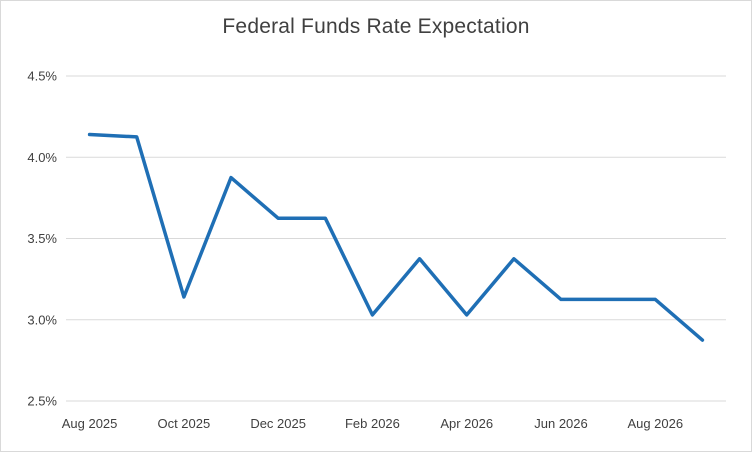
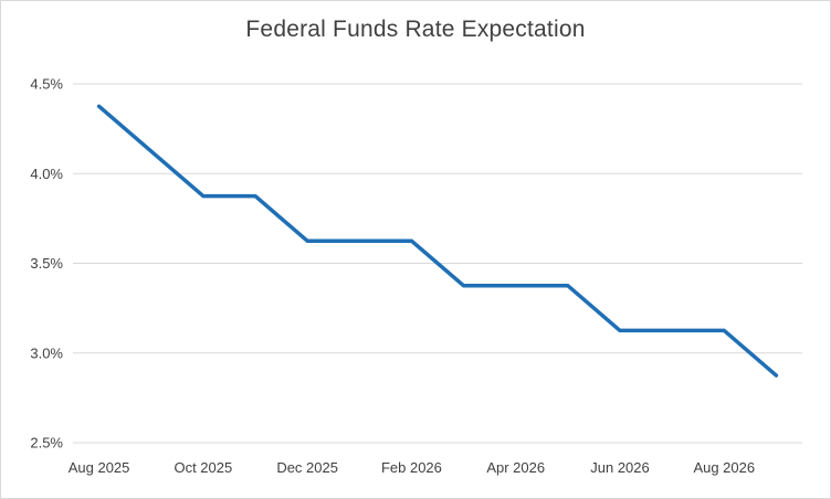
Aug 2025: 4.14% -> 4.38%
Oct 2025: 3.14% -> 3.88%
Feb 2026: 3.03% -> 3.62%
Apr 2026: 3.03% -> 3.38%
